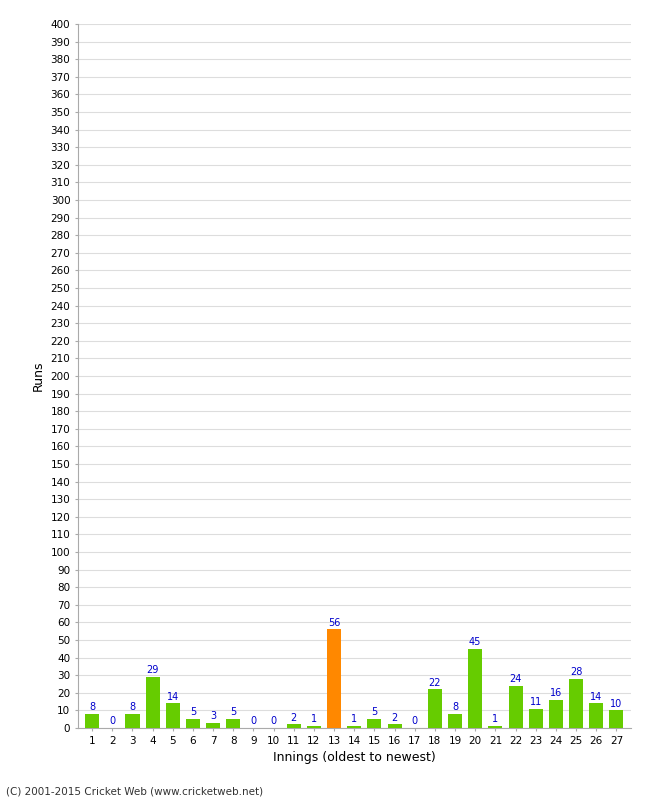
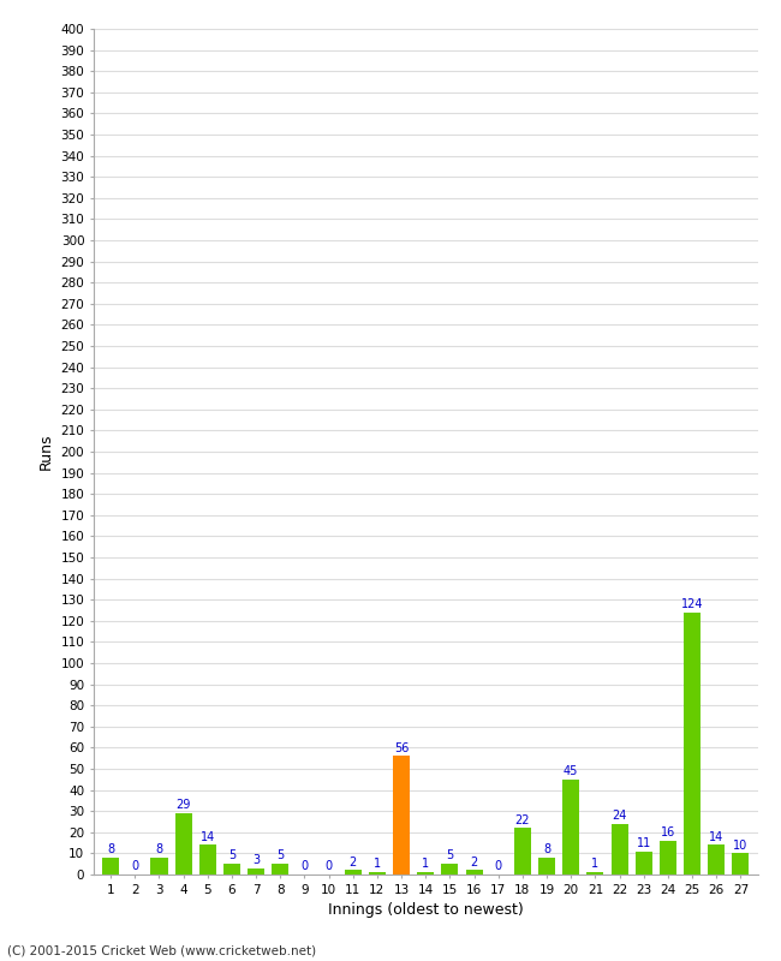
25: 28 -> 124
